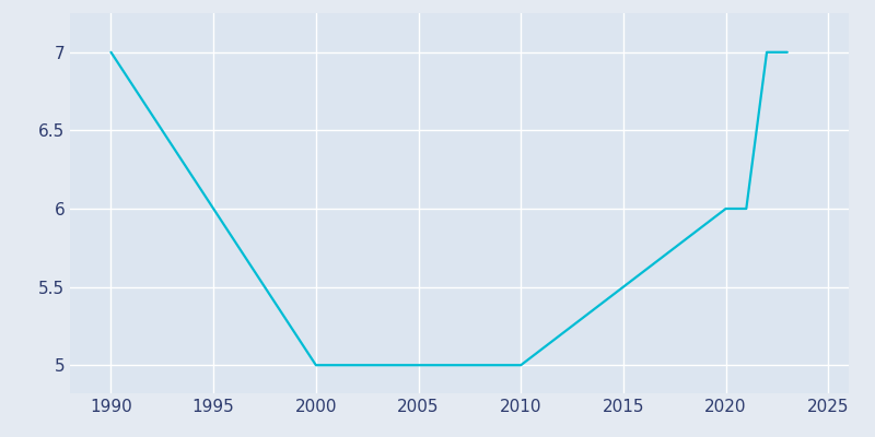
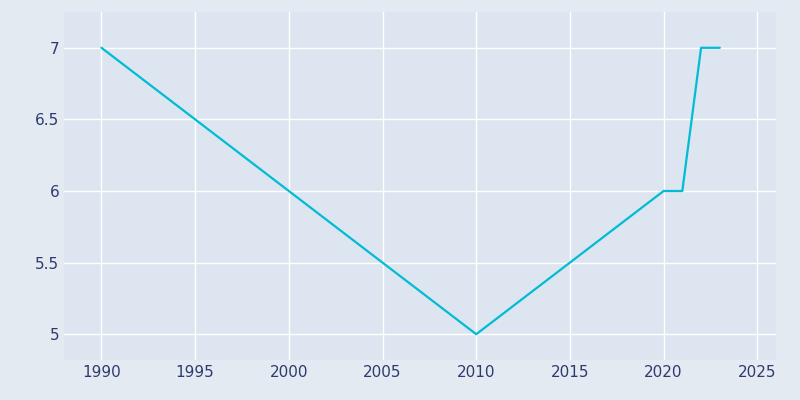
2000: 5 -> 6
